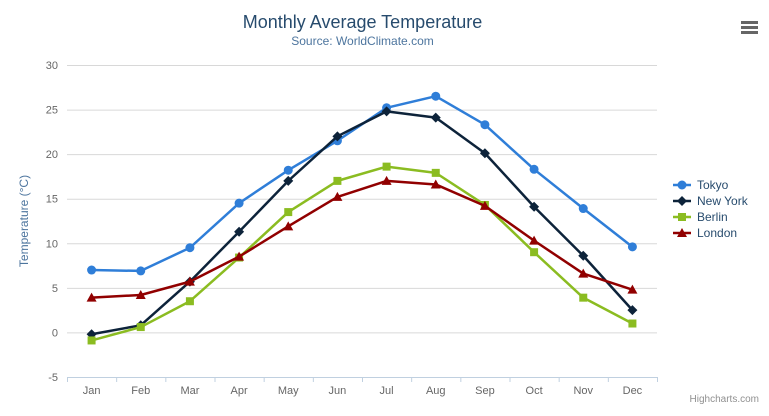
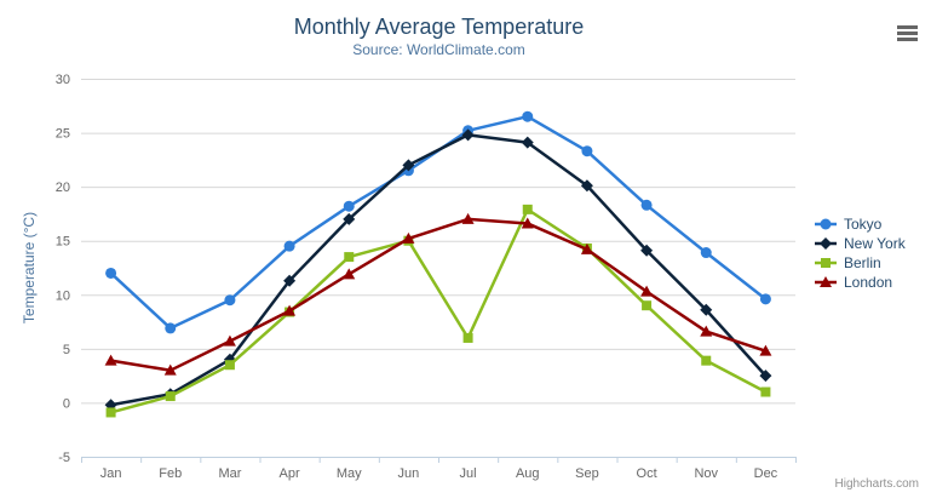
Tokyo/Jan: 7 -> 12
London/Feb: 4 -> 3
New York/Mar: 6 -> 4
Berlin/Jun: 17 -> 15
Berlin/Jul: 19 -> 6
